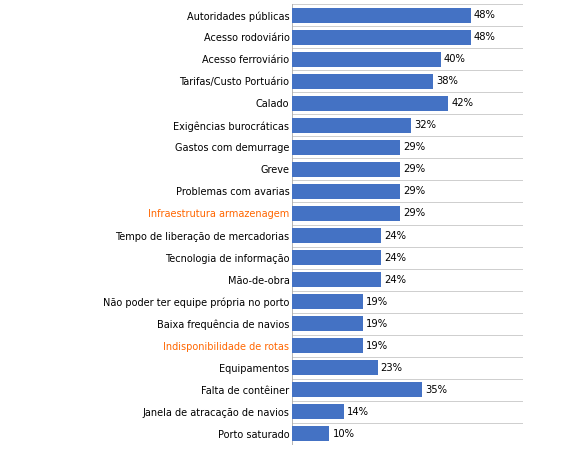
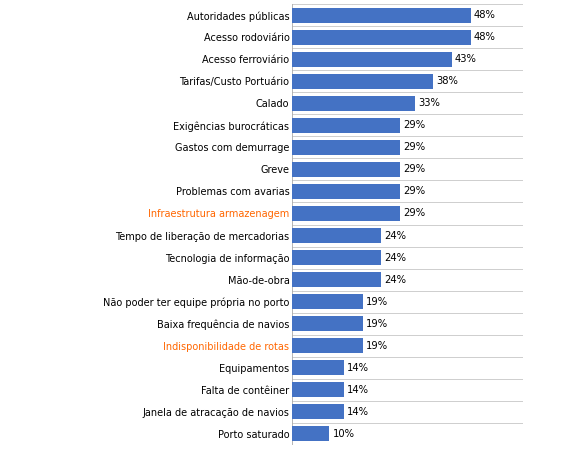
Acesso ferroviário: 40% -> 43%
Calado: 42% -> 33%
Exigências burocráticas: 32% -> 29%
Equipamentos: 23% -> 14%
Falta de contêiner: 35% -> 14%
